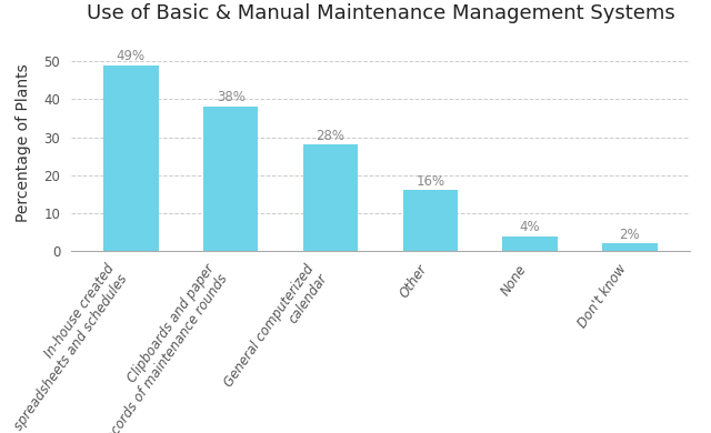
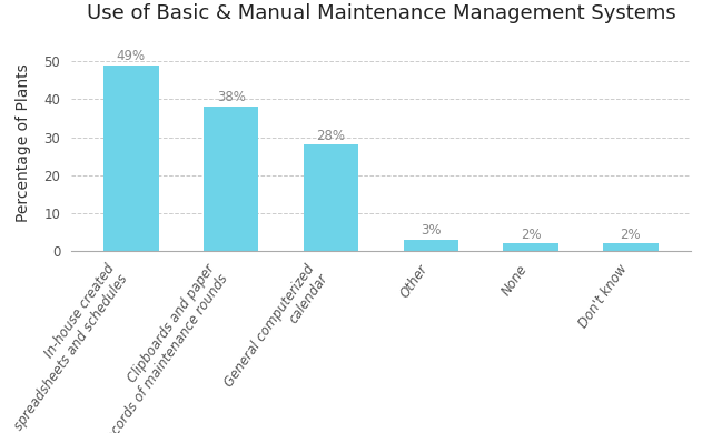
Other: 16% -> 3%
None: 4% -> 2%
